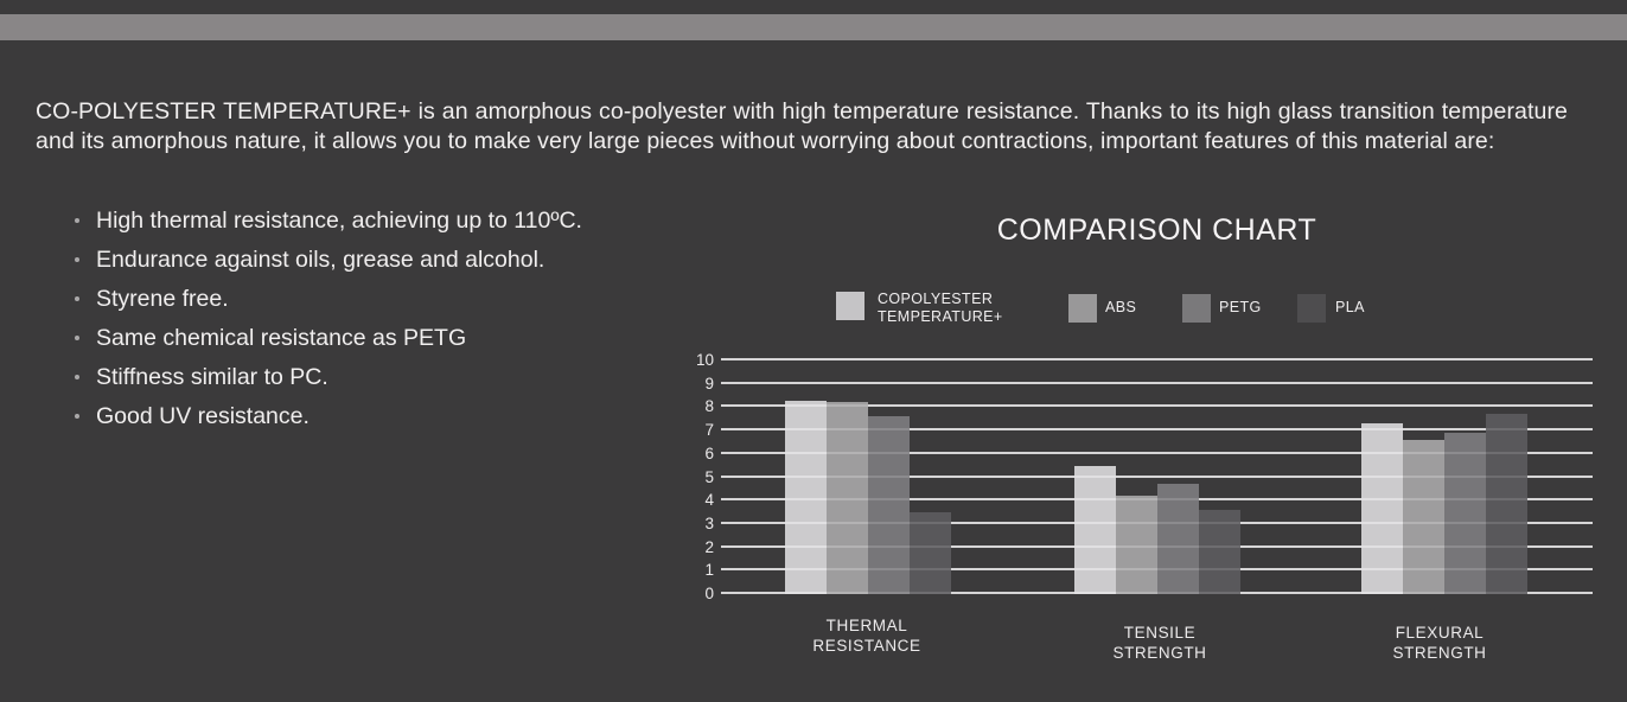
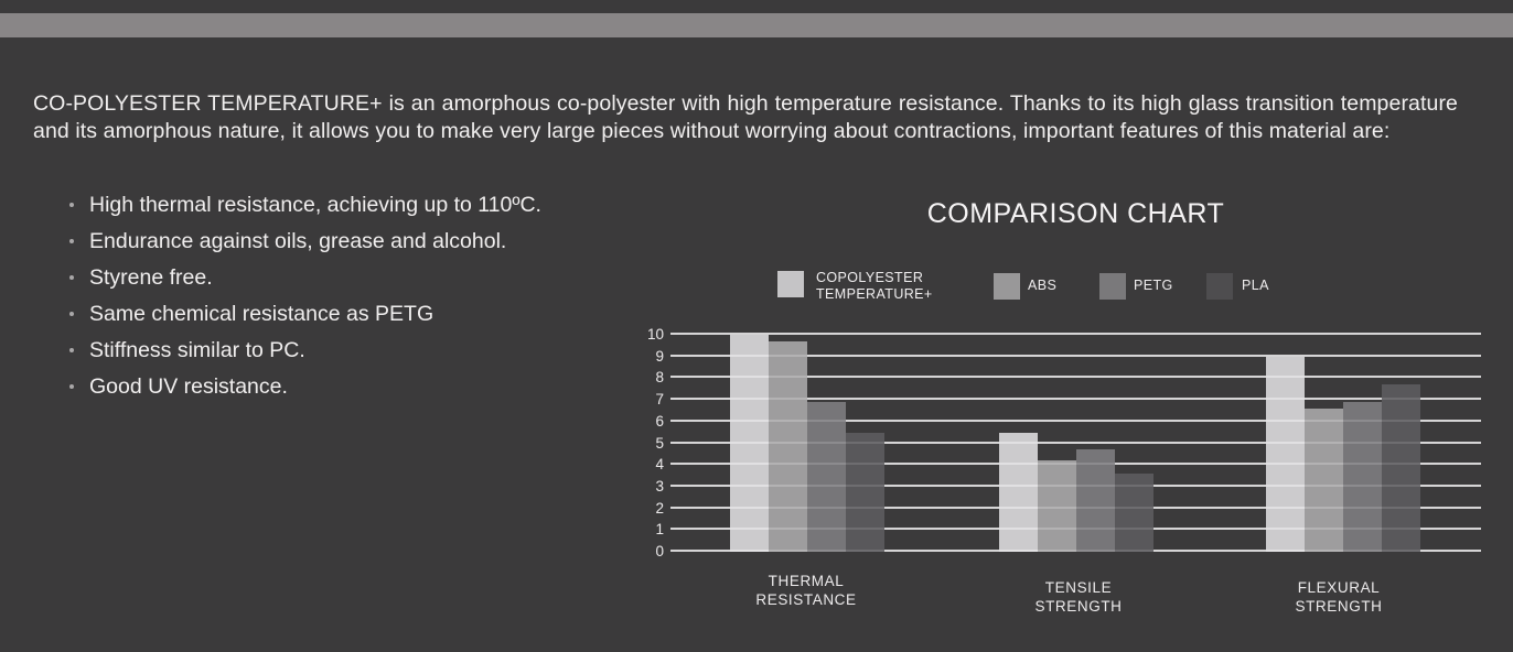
COPOLYESTER TEMPERATURE+/THERMAL RESISTANCE: 8.3 -> 10.0
ABS/THERMAL RESISTANCE: 8.2 -> 9.7
PETG/THERMAL RESISTANCE: 7.6 -> 6.9
PLA/THERMAL RESISTANCE: 3.5 -> 5.5
COPOLYESTER TEMPERATURE+/FLEXURAL STRENGTH: 7.3 -> 9.0
